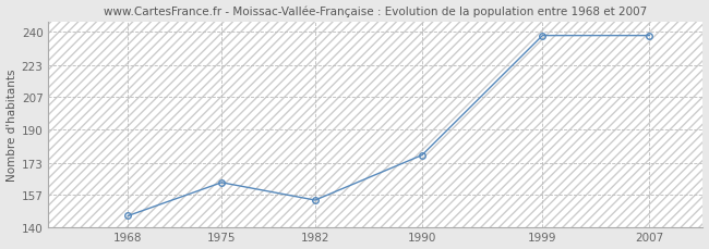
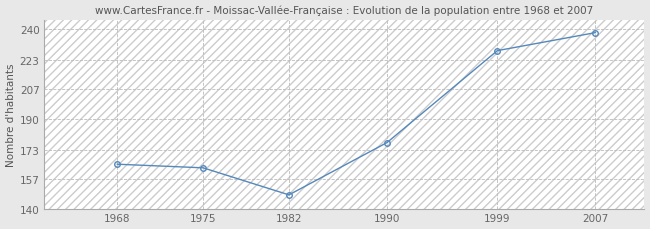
1968: 146 -> 165
1982: 154 -> 148
1999: 238 -> 228
